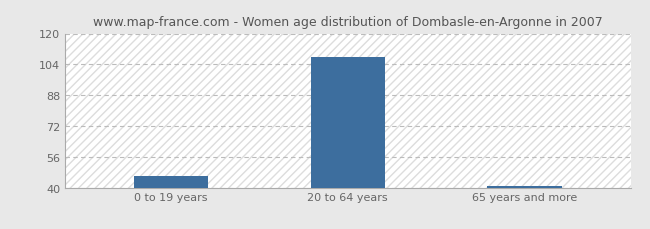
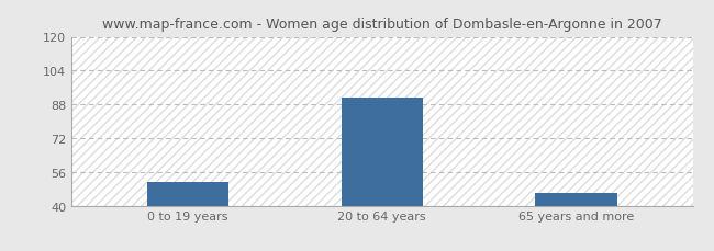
0 to 19 years: 46 -> 51
20 to 64 years: 108 -> 91
65 years and more: 41 -> 46
